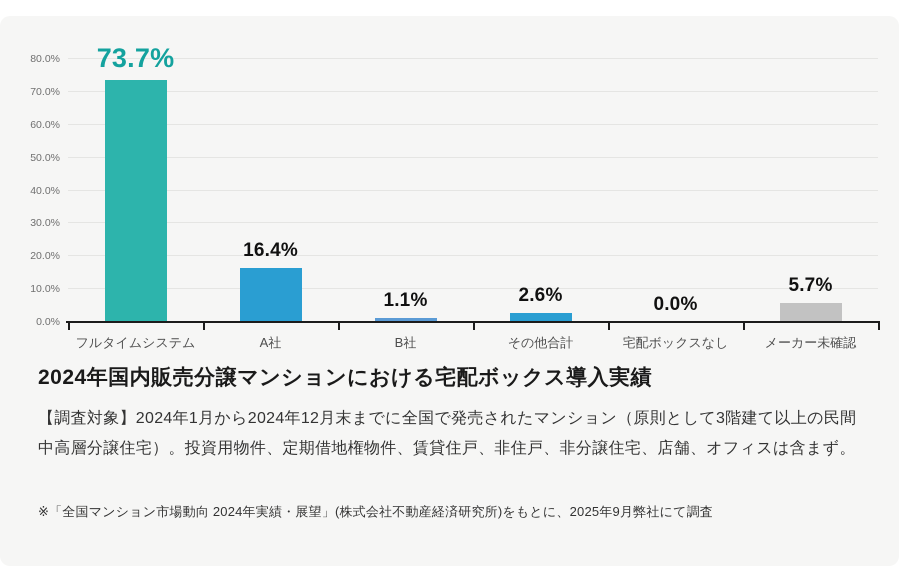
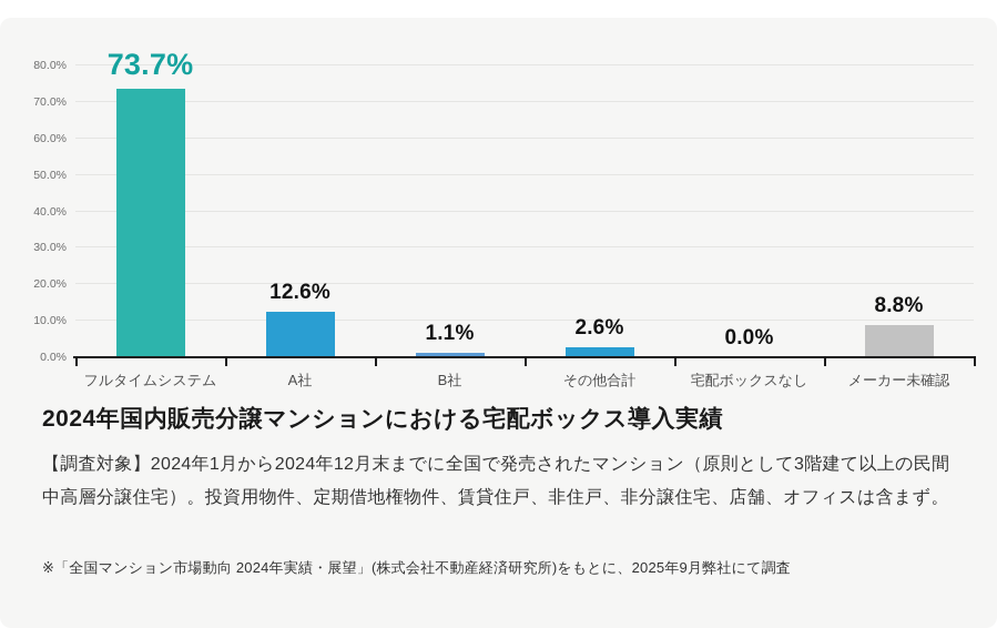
A社: 16.4% -> 12.6%
メーカー未確認: 5.7% -> 8.8%
